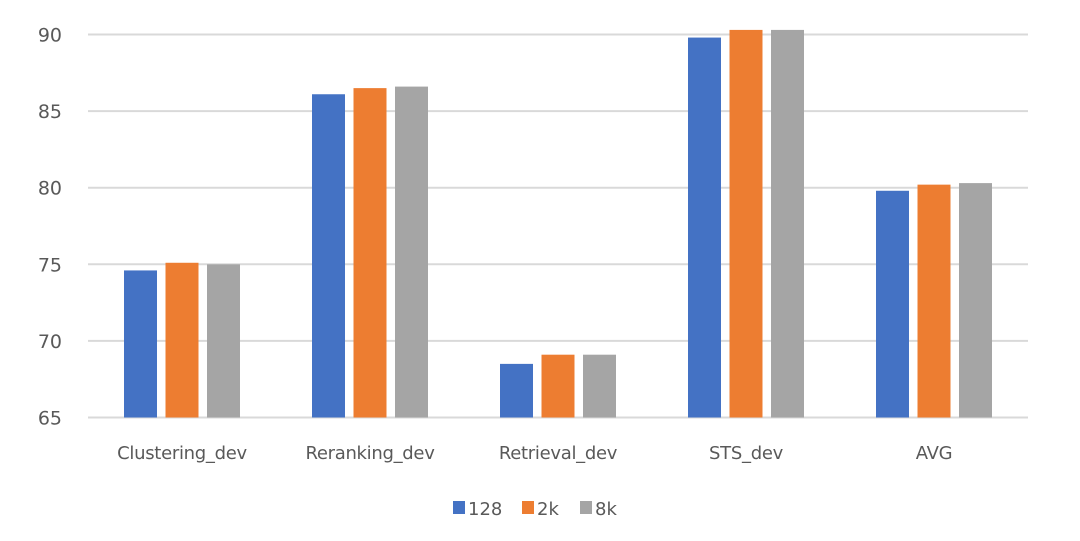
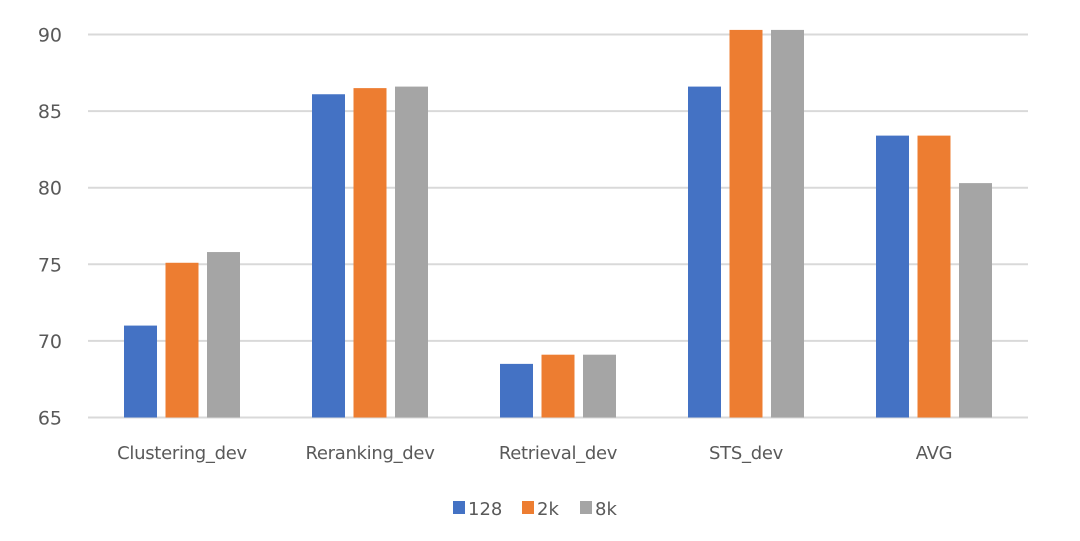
128/Clustering_dev: 74.6 -> 71.0
8k/Clustering_dev: 75.0 -> 75.8
128/STS_dev: 89.8 -> 86.6
128/AVG: 79.8 -> 83.4
2k/AVG: 80.2 -> 83.4
